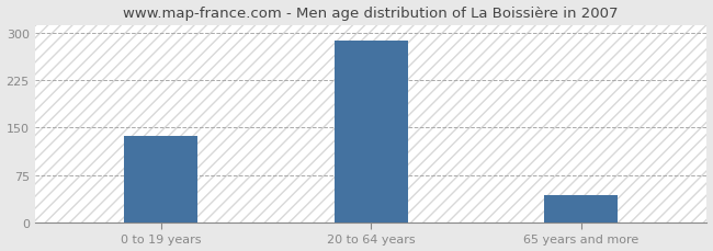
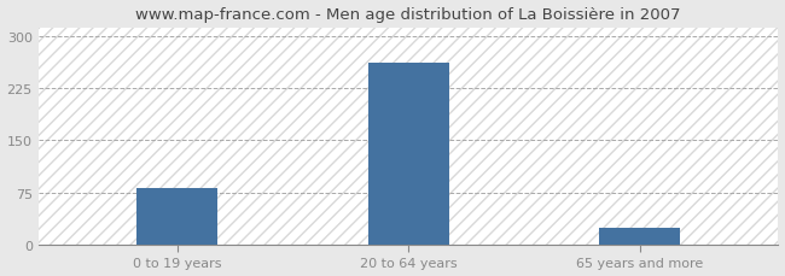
0 to 19 years: 137 -> 82
20 to 64 years: 288 -> 262
65 years and more: 43 -> 24
